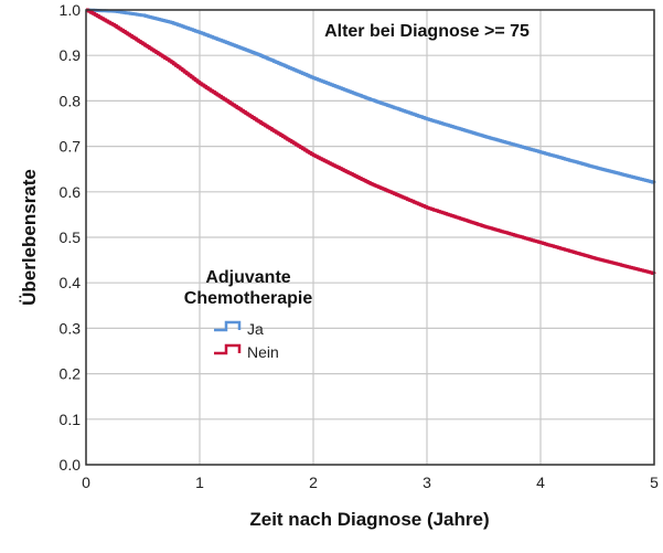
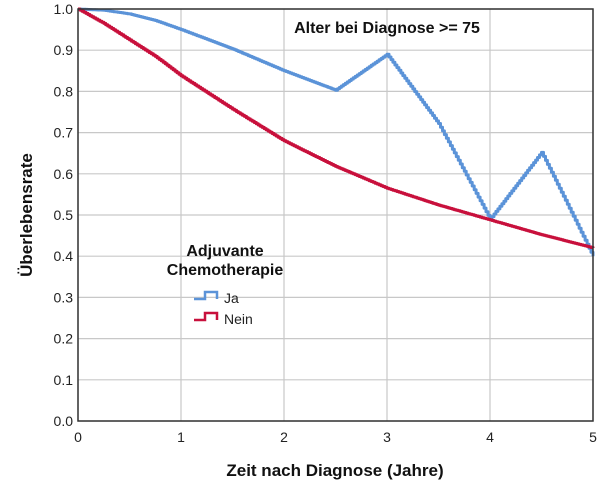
Ja/3: 0.76 -> 0.89
Ja/4: 0.69 -> 0.49
Ja/5: 0.62 -> 0.40
